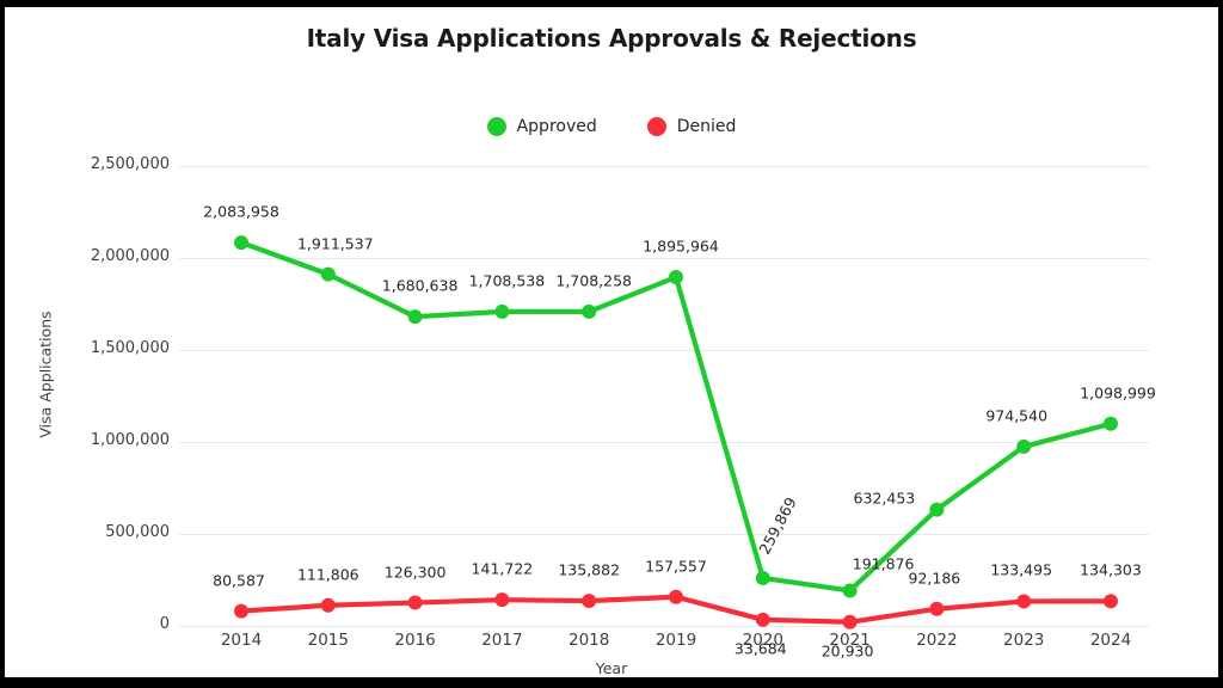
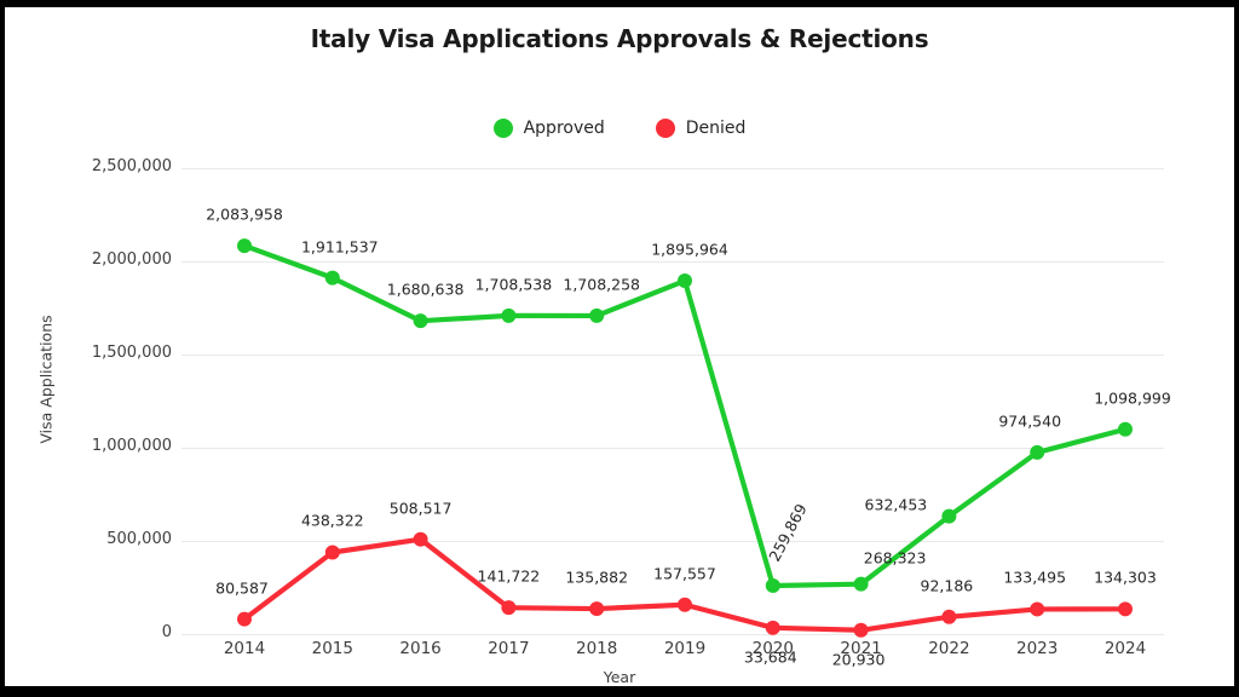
Denied/2015: 111,806 -> 438,322
Denied/2016: 126,300 -> 508,517
Approved/2021: 191,876 -> 268,323
